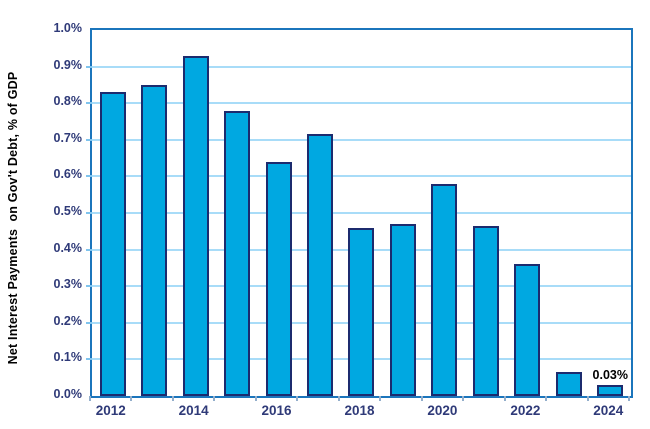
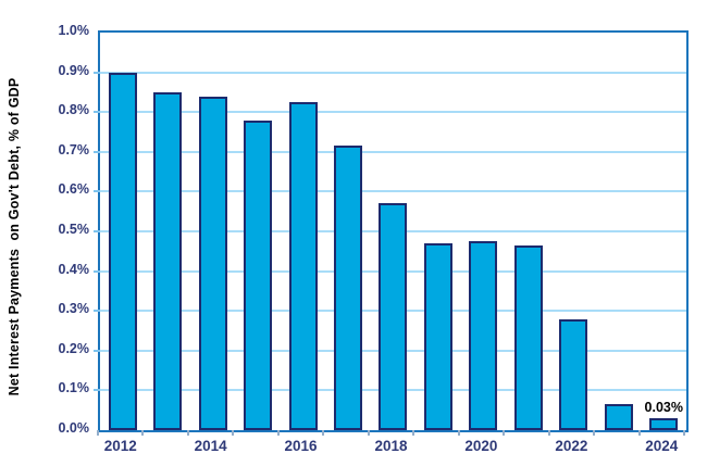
2012: 0.83% -> 0.90%
2014: 0.93% -> 0.84%
2016: 0.64% -> 0.82%
2018: 0.46% -> 0.57%
2020: 0.58% -> 0.47%
2022: 0.36% -> 0.28%
